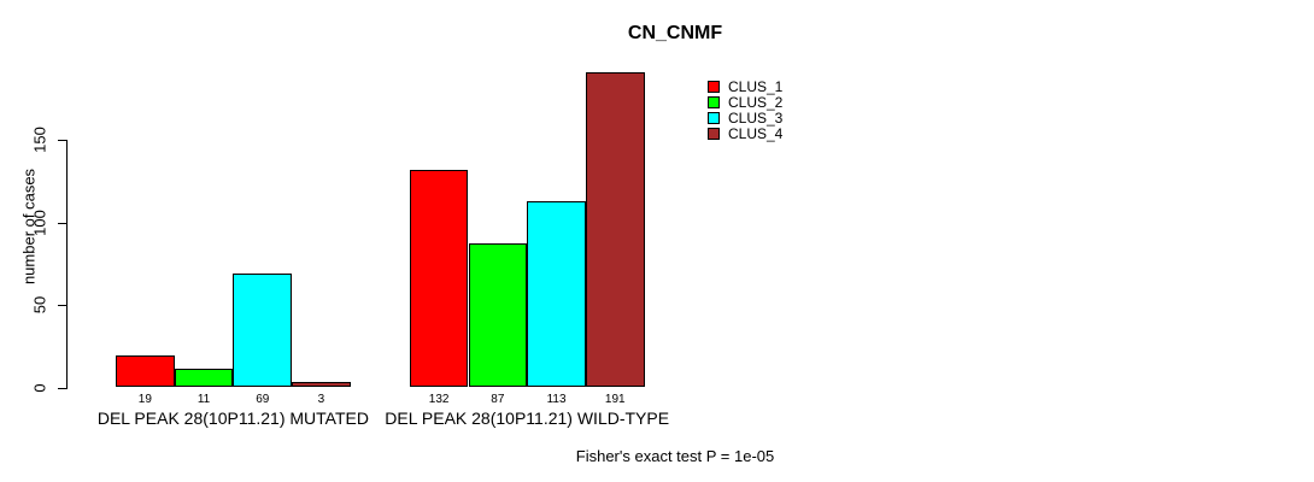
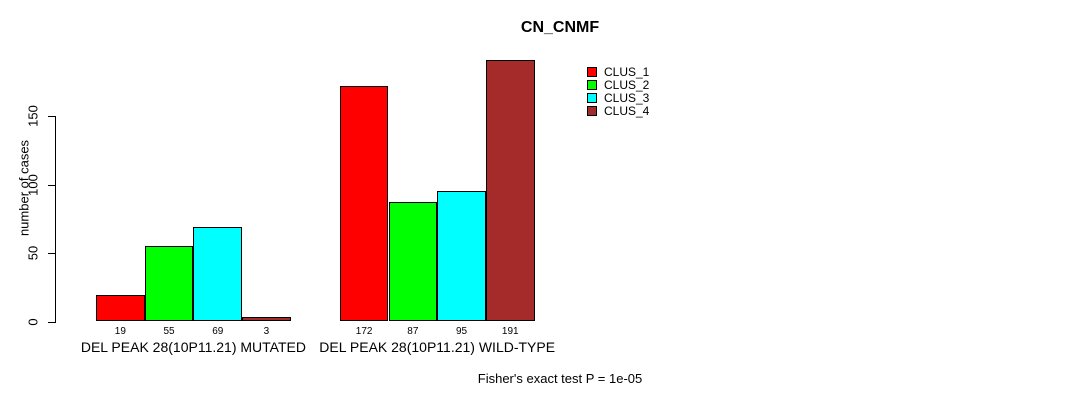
CLUS_2/DEL PEAK 28(10P11.21) MUTATED: 11 -> 55
CLUS_1/DEL PEAK 28(10P11.21) WILD-TYPE: 132 -> 172
CLUS_3/DEL PEAK 28(10P11.21) WILD-TYPE: 113 -> 95
